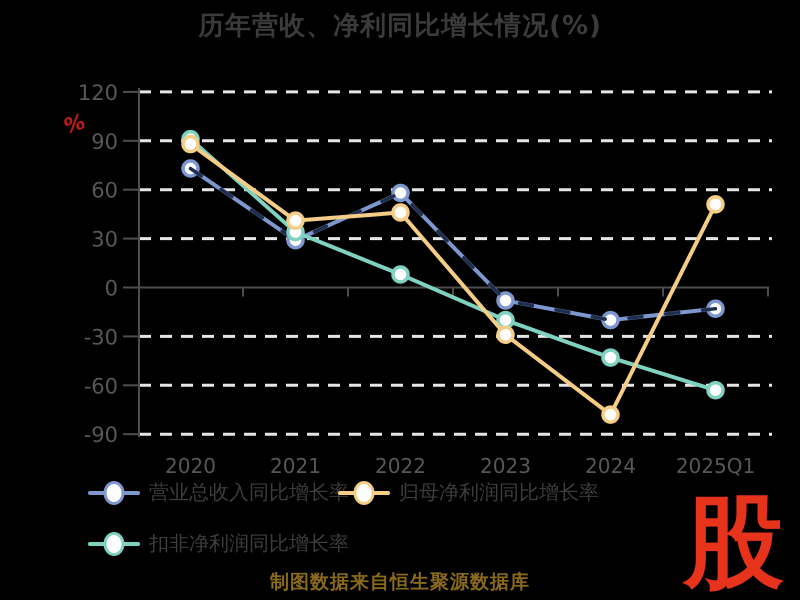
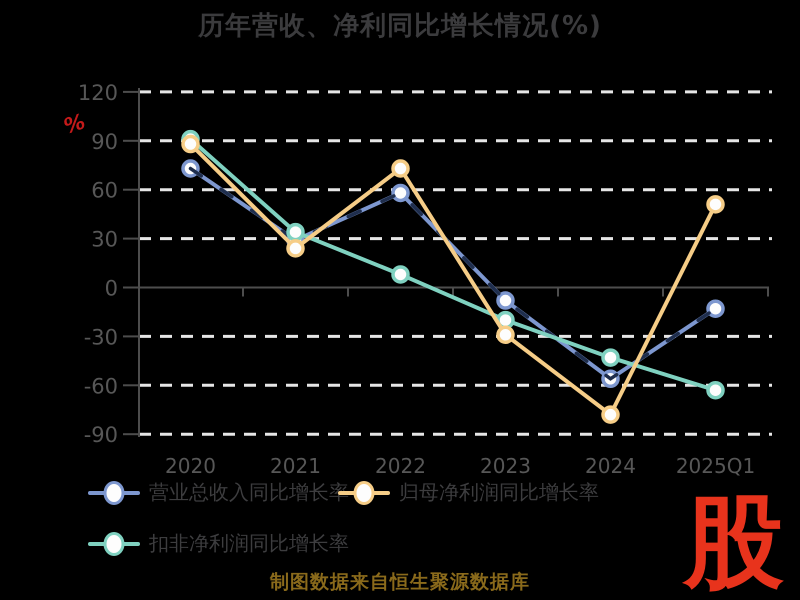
归母净利润同比增长率/2021: 41 -> 24
归母净利润同比增长率/2022: 46 -> 73
营业总收入同比增长率/2024: -20 -> -56
